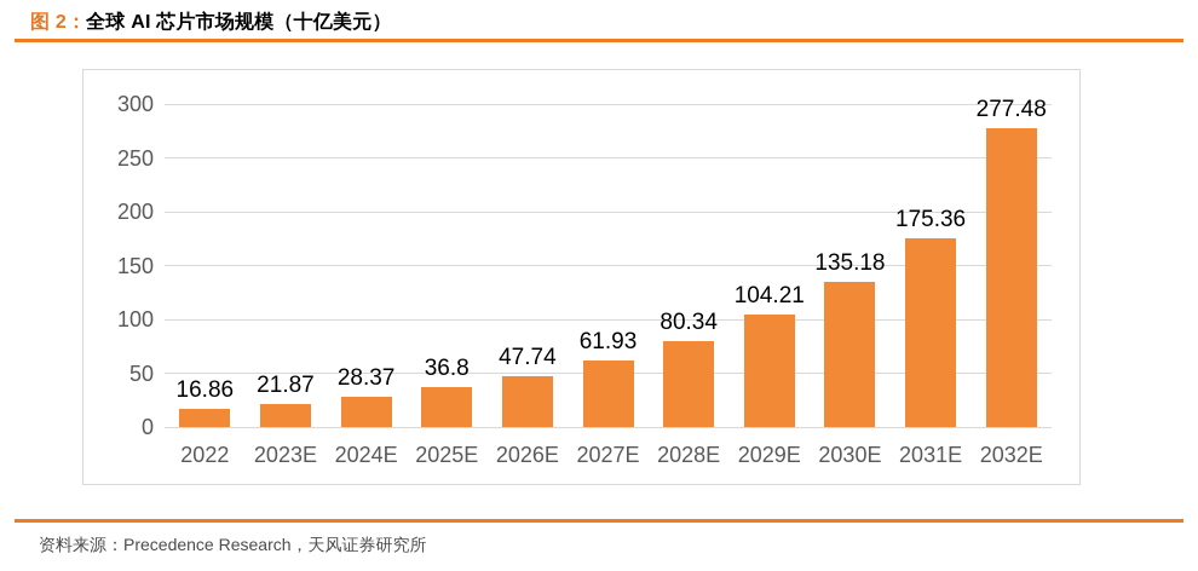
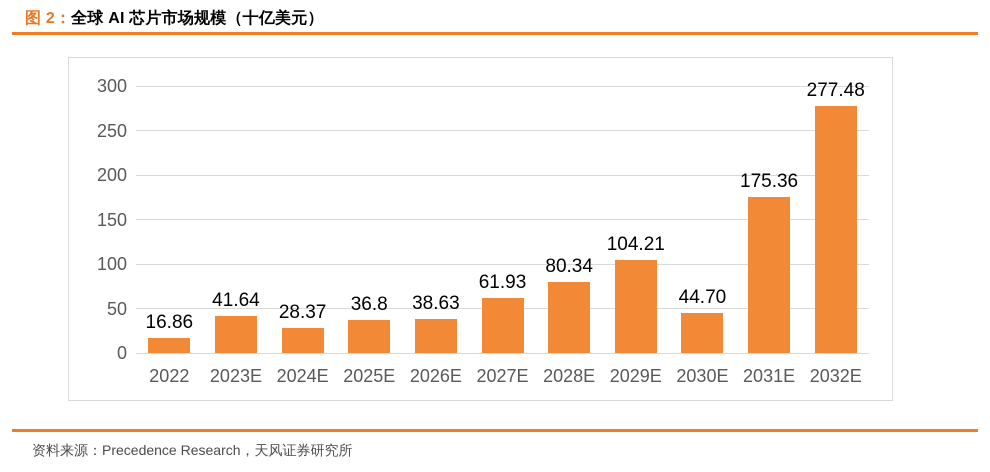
2023E: 21.87 -> 41.64
2026E: 47.74 -> 38.63
2030E: 135.18 -> 44.70
